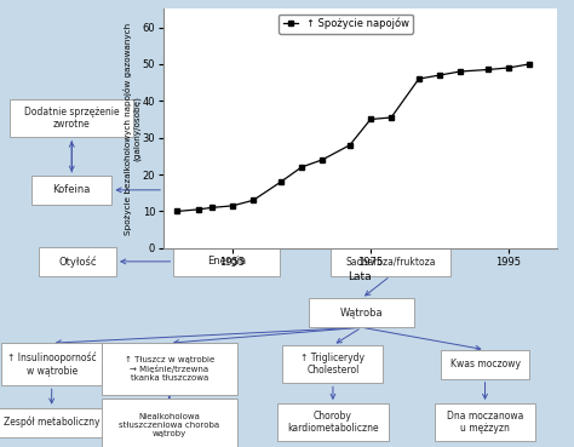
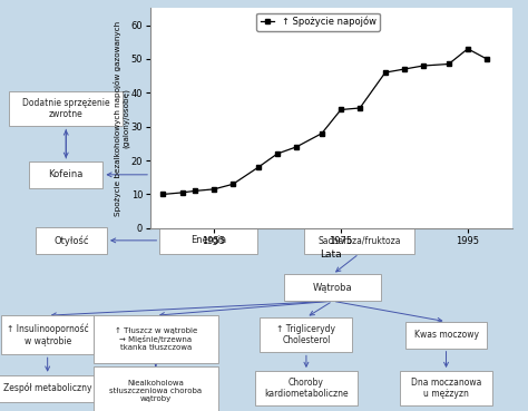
1995: 49.0 -> 53.0
